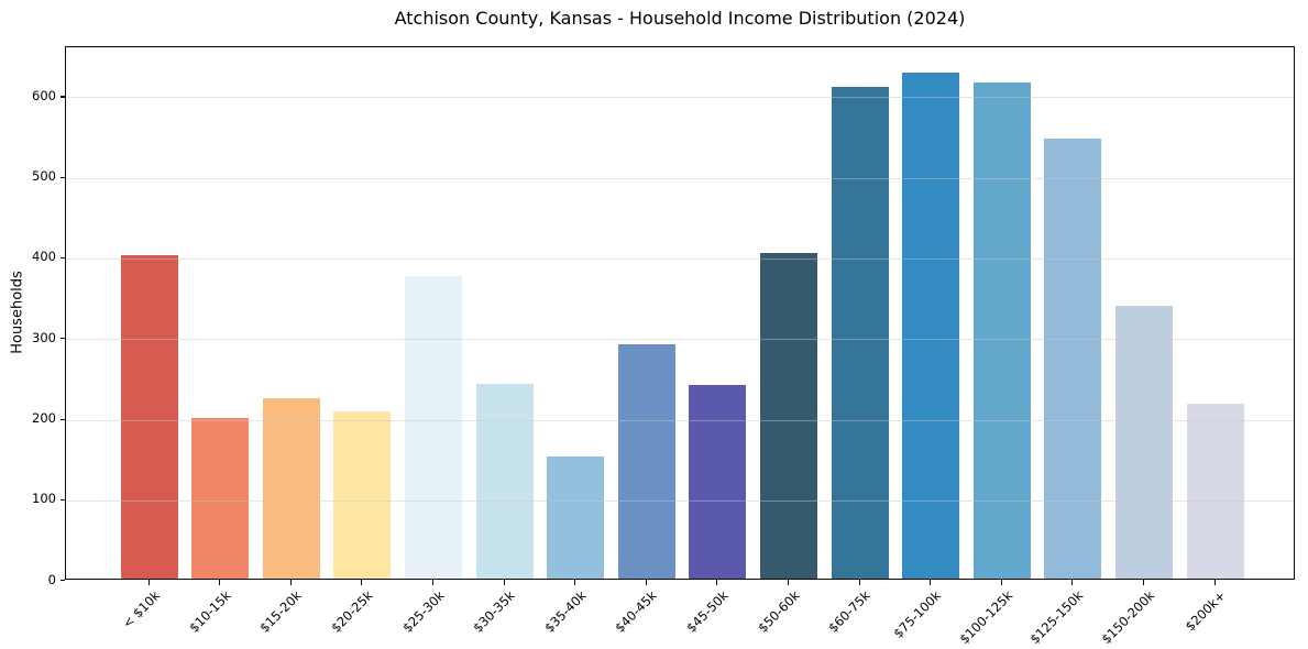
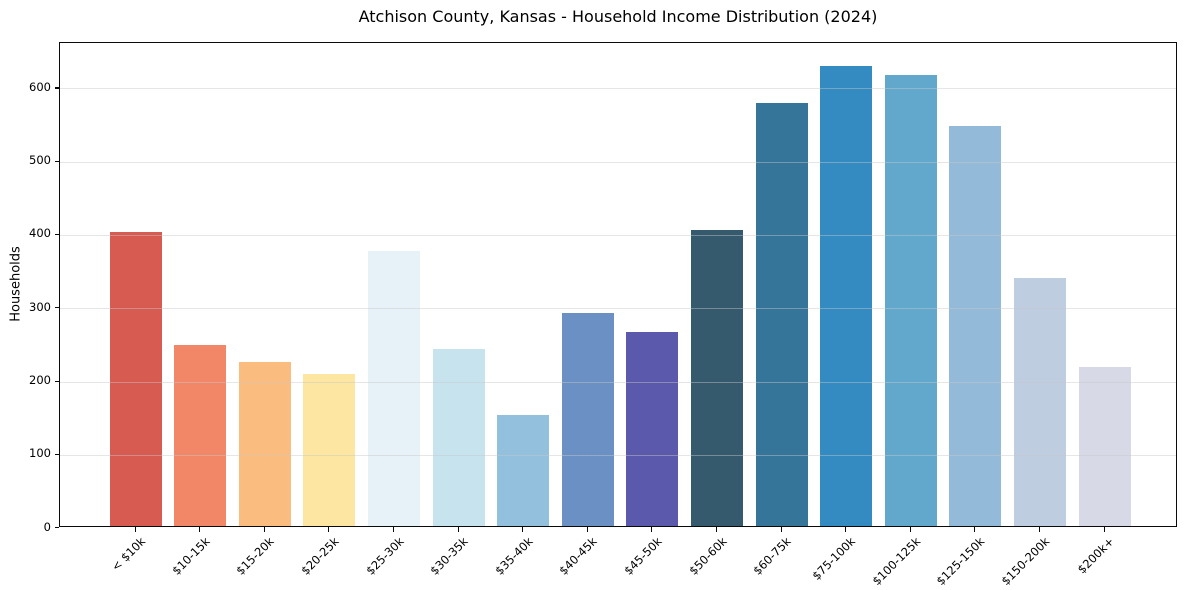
$10-15k: 200 -> 250
$45-50k: 240 -> 260
$60-75k: 610 -> 580
